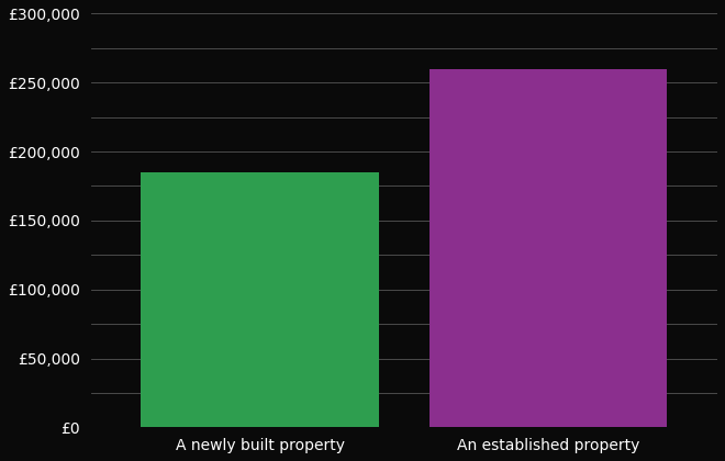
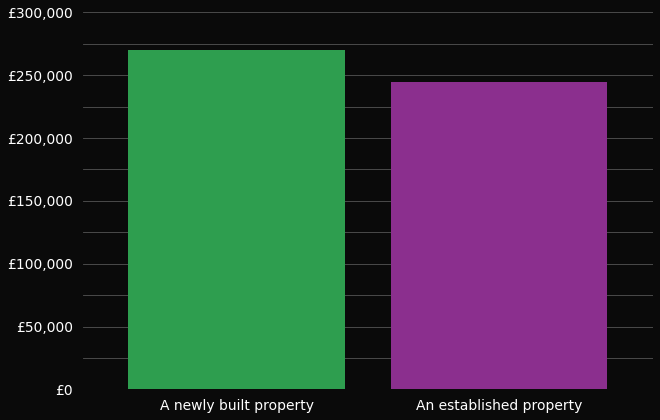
A newly built property: £185,000 -> £270,000
An established property: £260,000 -> £245,000
